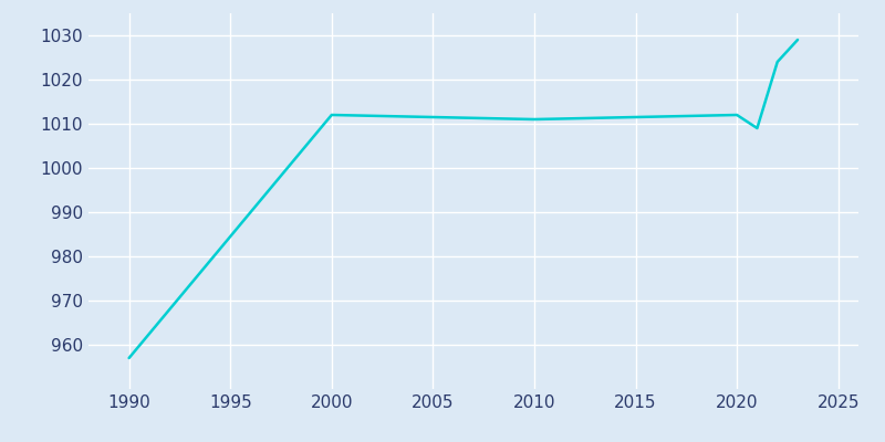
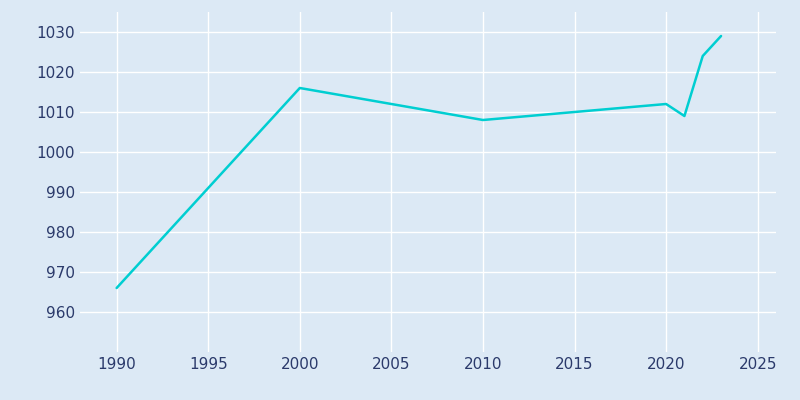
1990: 957 -> 966
2000: 1012 -> 1016
2010: 1011 -> 1008
